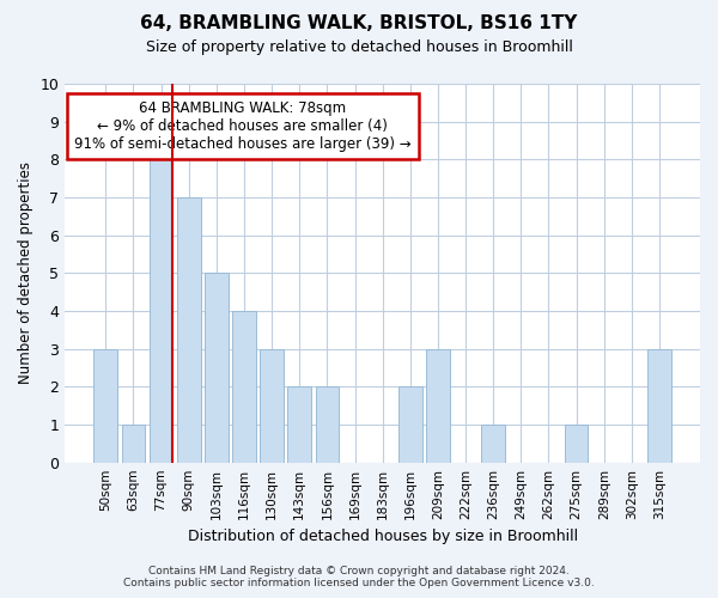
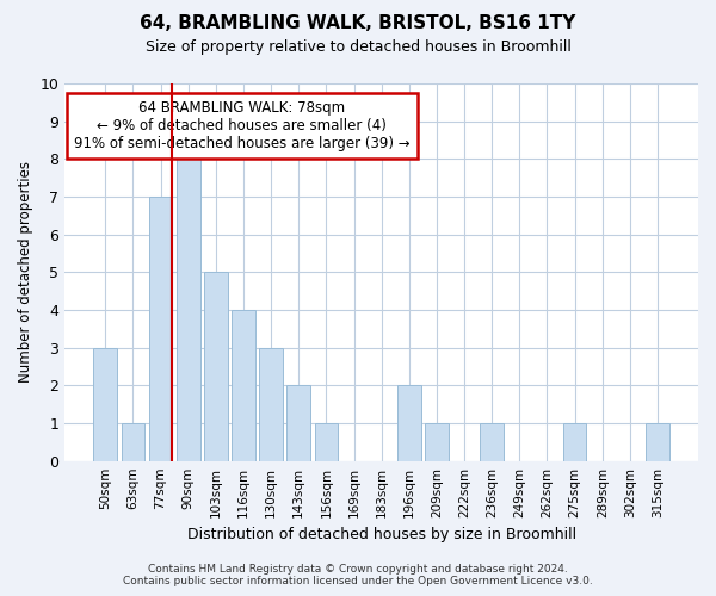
77sqm: 8 -> 7
90sqm: 7 -> 8
156sqm: 2 -> 1
209sqm: 3 -> 1
315sqm: 3 -> 1
